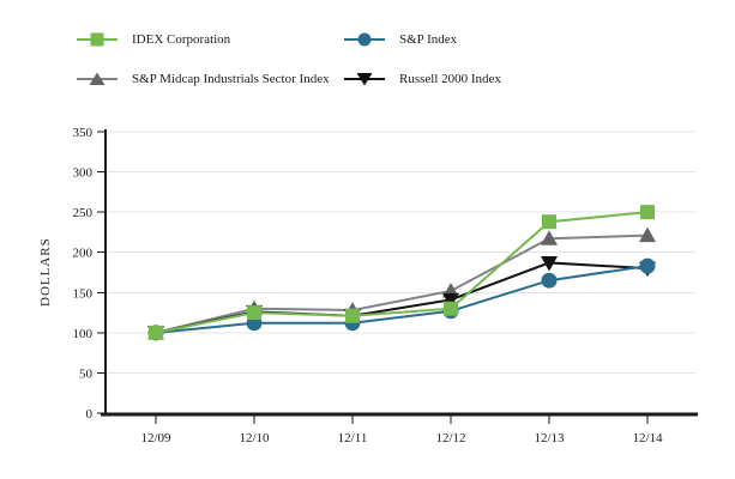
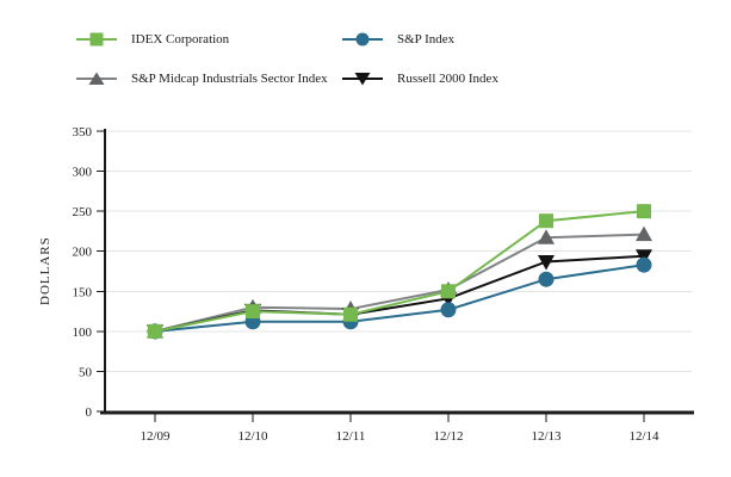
IDEX Corporation/12/12: 130 -> 150
Russell 2000 Index/12/14: 180 -> 190
